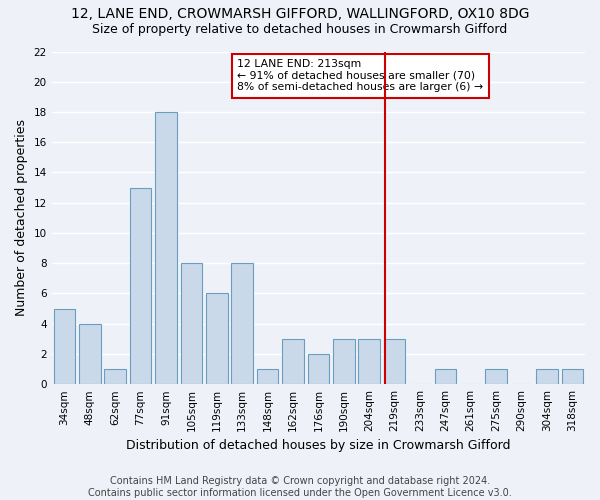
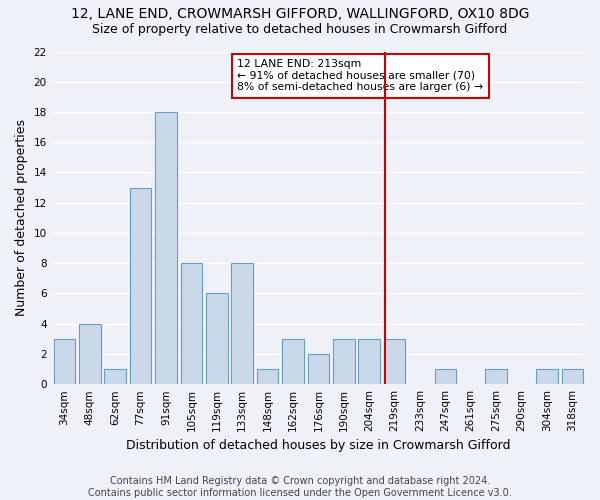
34sqm: 5 -> 3
